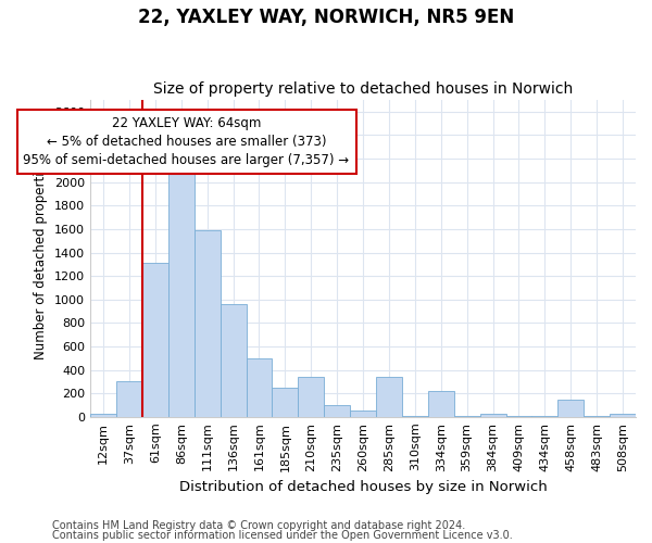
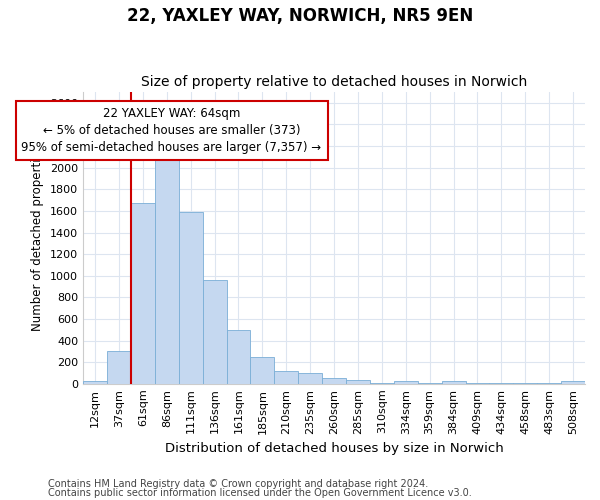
61sqm: 1310 -> 1670
210sqm: 340 -> 120
285sqm: 340 -> 40
334sqm: 220 -> 30
458sqm: 150 -> 10
